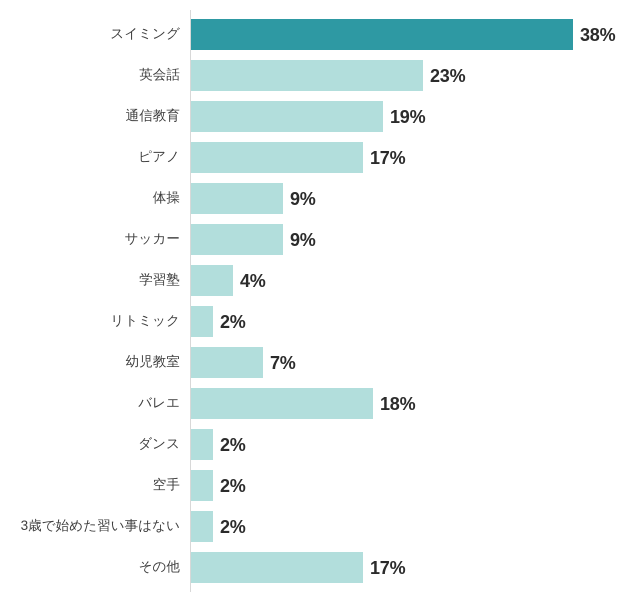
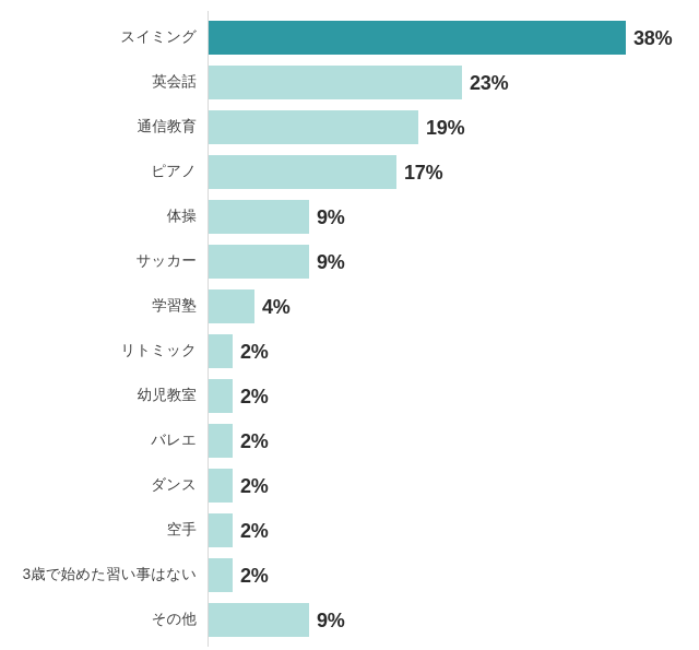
幼児教室: 7% -> 2%
バレエ: 18% -> 2%
その他: 17% -> 9%
